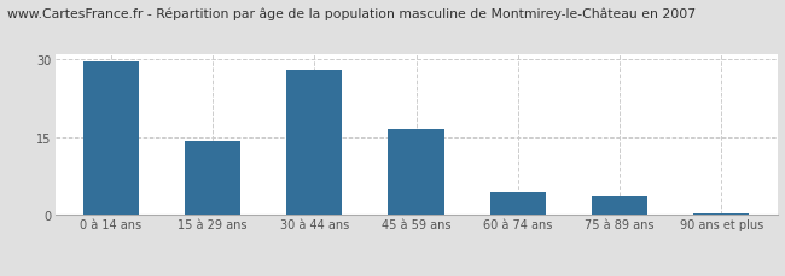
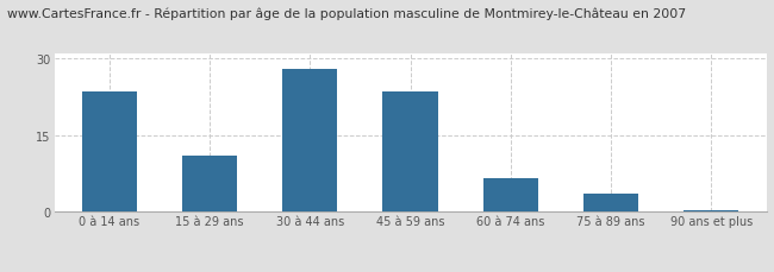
0 à 14 ans: 29.5 -> 23.5
15 à 29 ans: 14.2 -> 11.0
45 à 59 ans: 16.5 -> 23.5
60 à 74 ans: 4.5 -> 6.5
